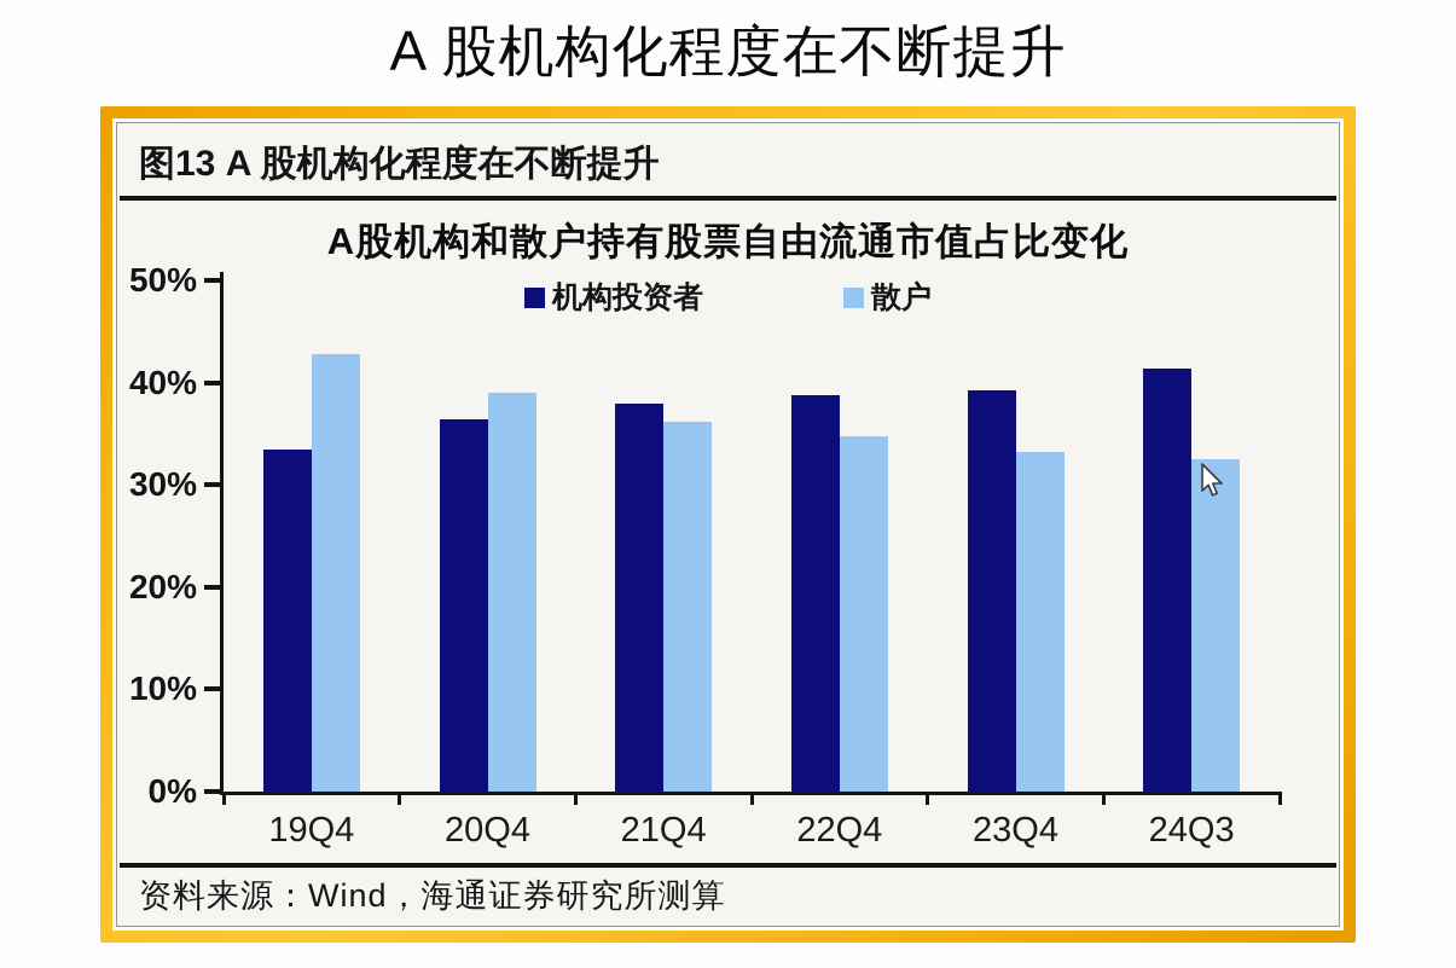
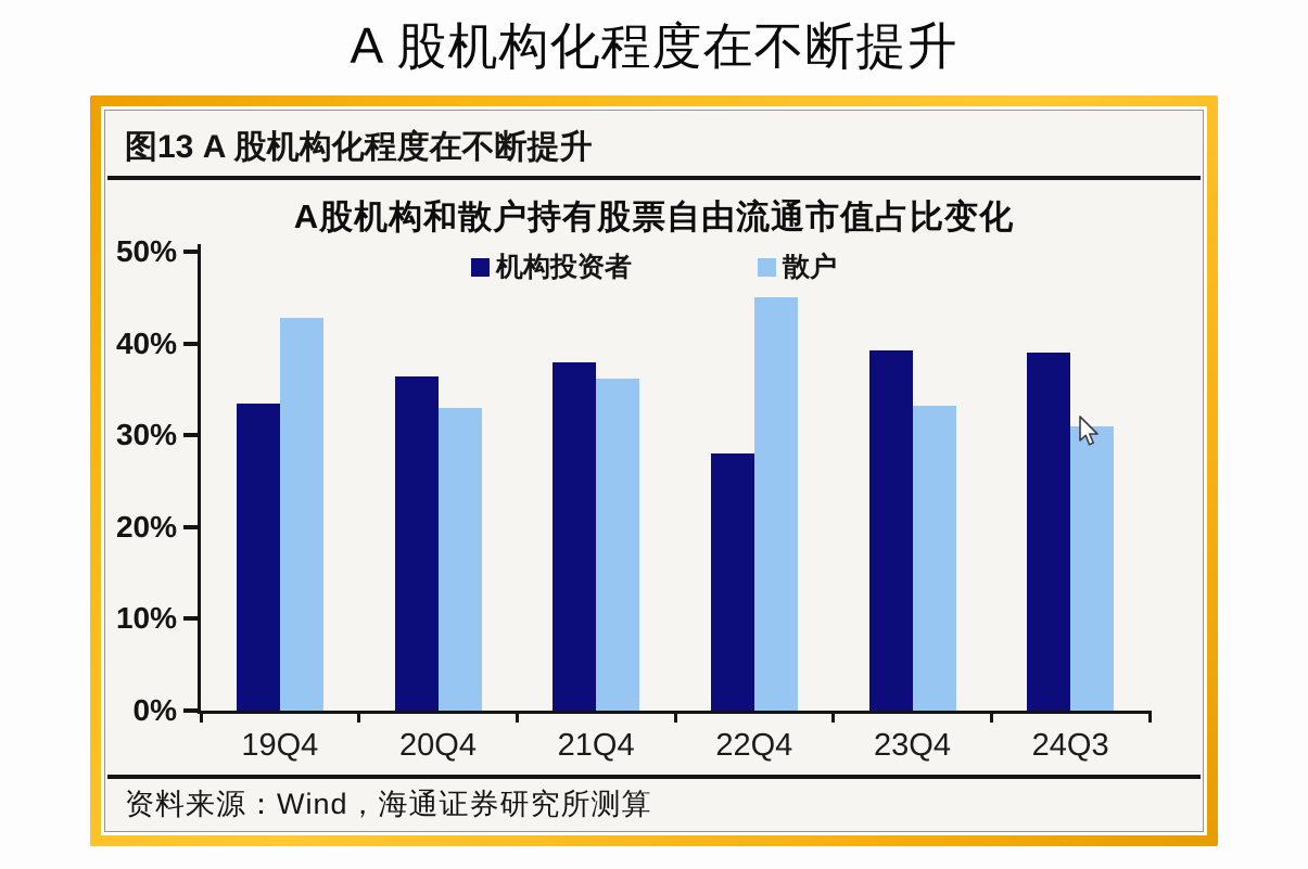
散户/20Q4: 39% -> 33%
机构投资者/22Q4: 39% -> 28%
散户/22Q4: 35% -> 45%
机构投资者/24Q3: 41% -> 39%
散户/24Q3: 32% -> 31%
